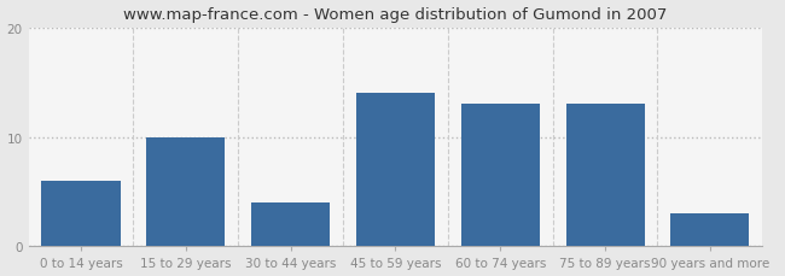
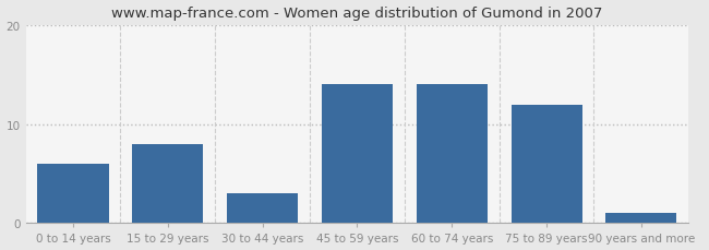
15 to 29 years: 10 -> 8
30 to 44 years: 4 -> 3
60 to 74 years: 13 -> 14
75 to 89 years: 13 -> 12
90 years and more: 3 -> 1
